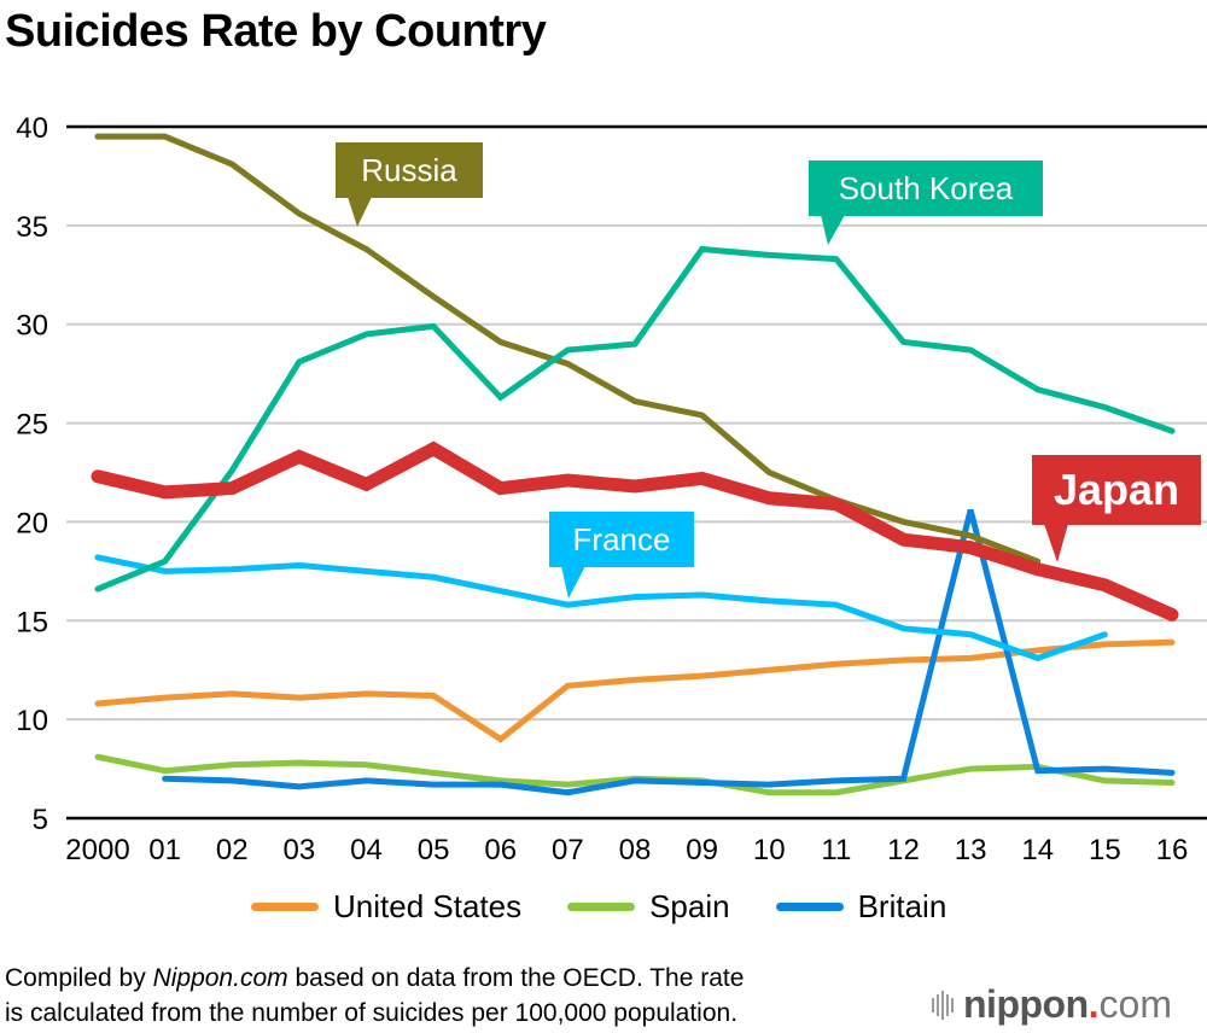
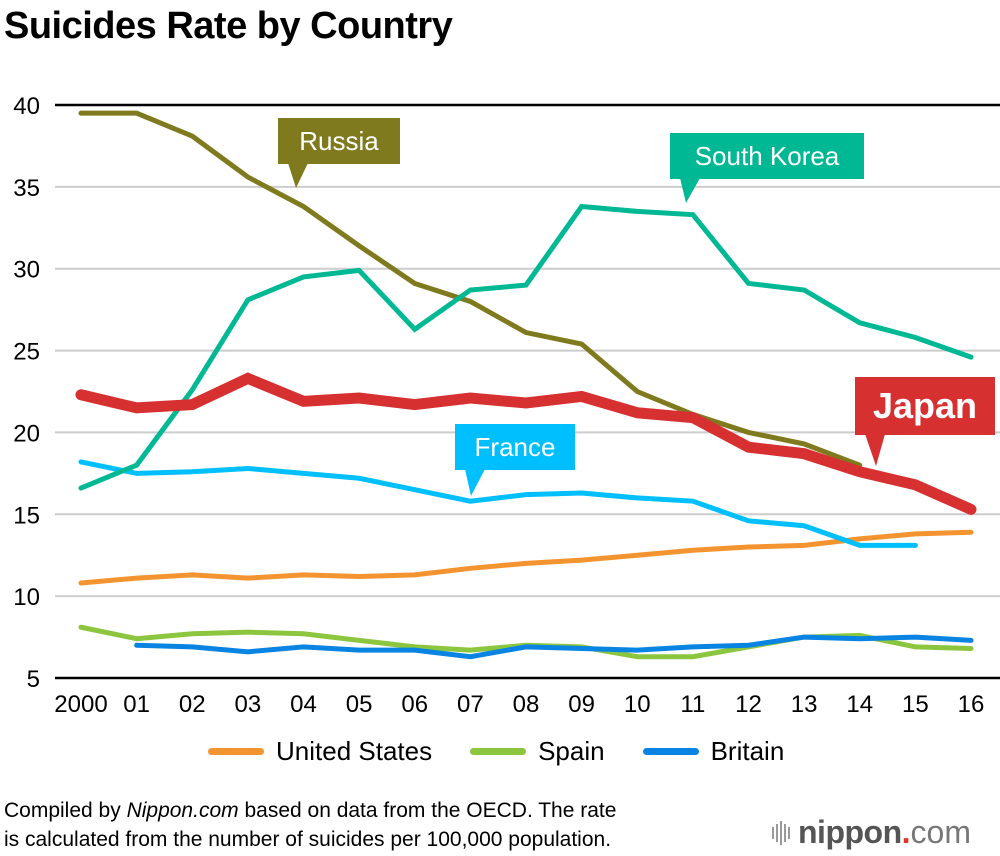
Japan/05: 23.7 -> 22.1
United States/06: 9.0 -> 11.3
Britain/13: 20.6 -> 7.5
France/15: 14.3 -> 13.1
